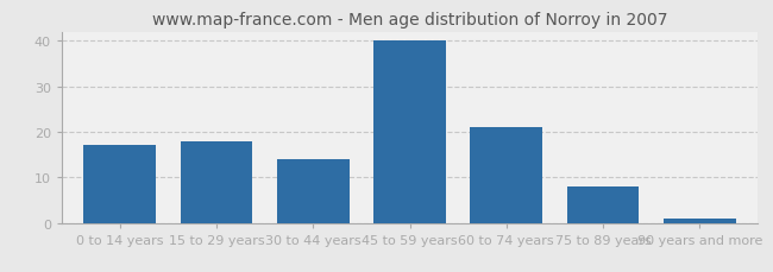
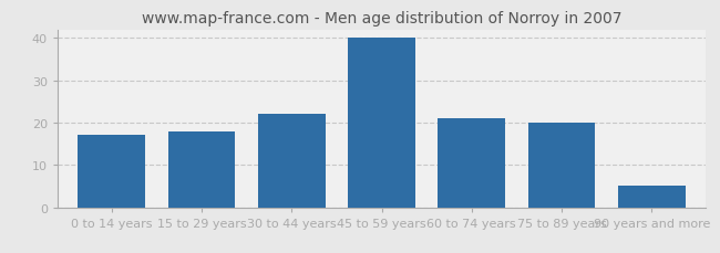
30 to 44 years: 14 -> 22
75 to 89 years: 8 -> 20
90 years and more: 1 -> 5
